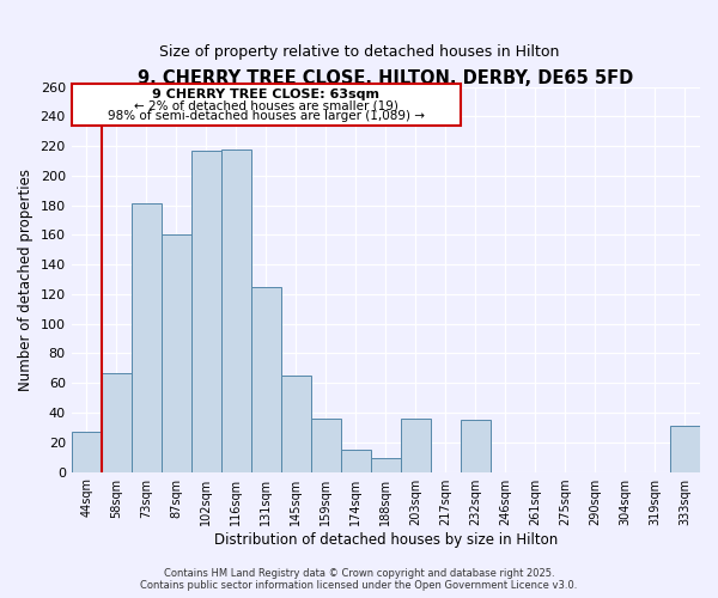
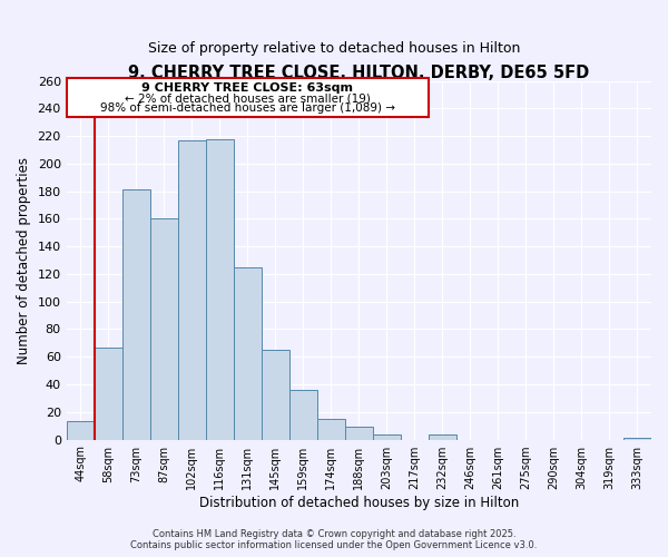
44sqm: 27 -> 13
203sqm: 36 -> 4
232sqm: 35 -> 4
333sqm: 31 -> 1
